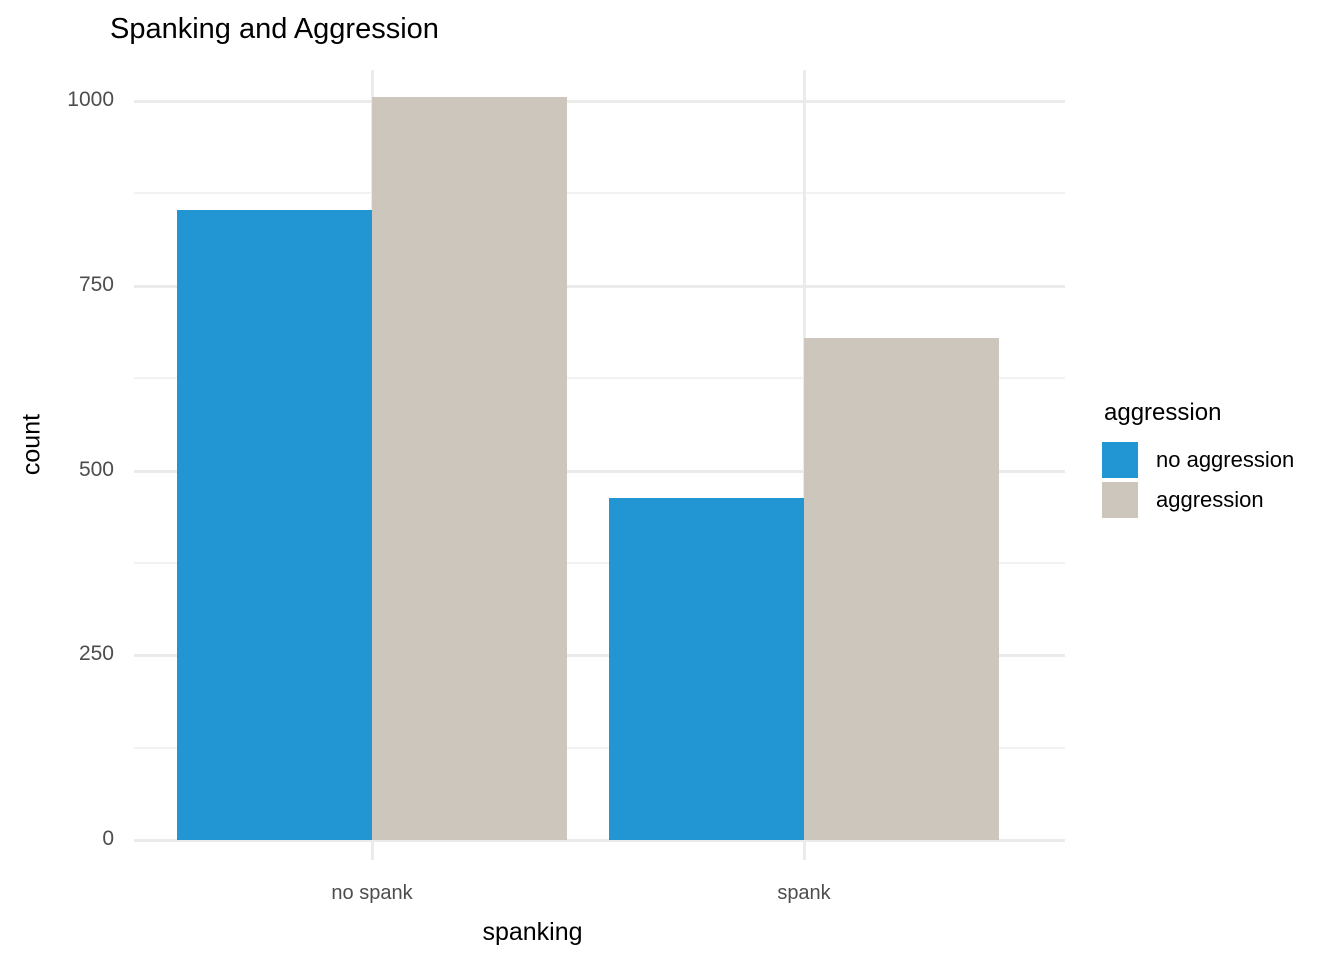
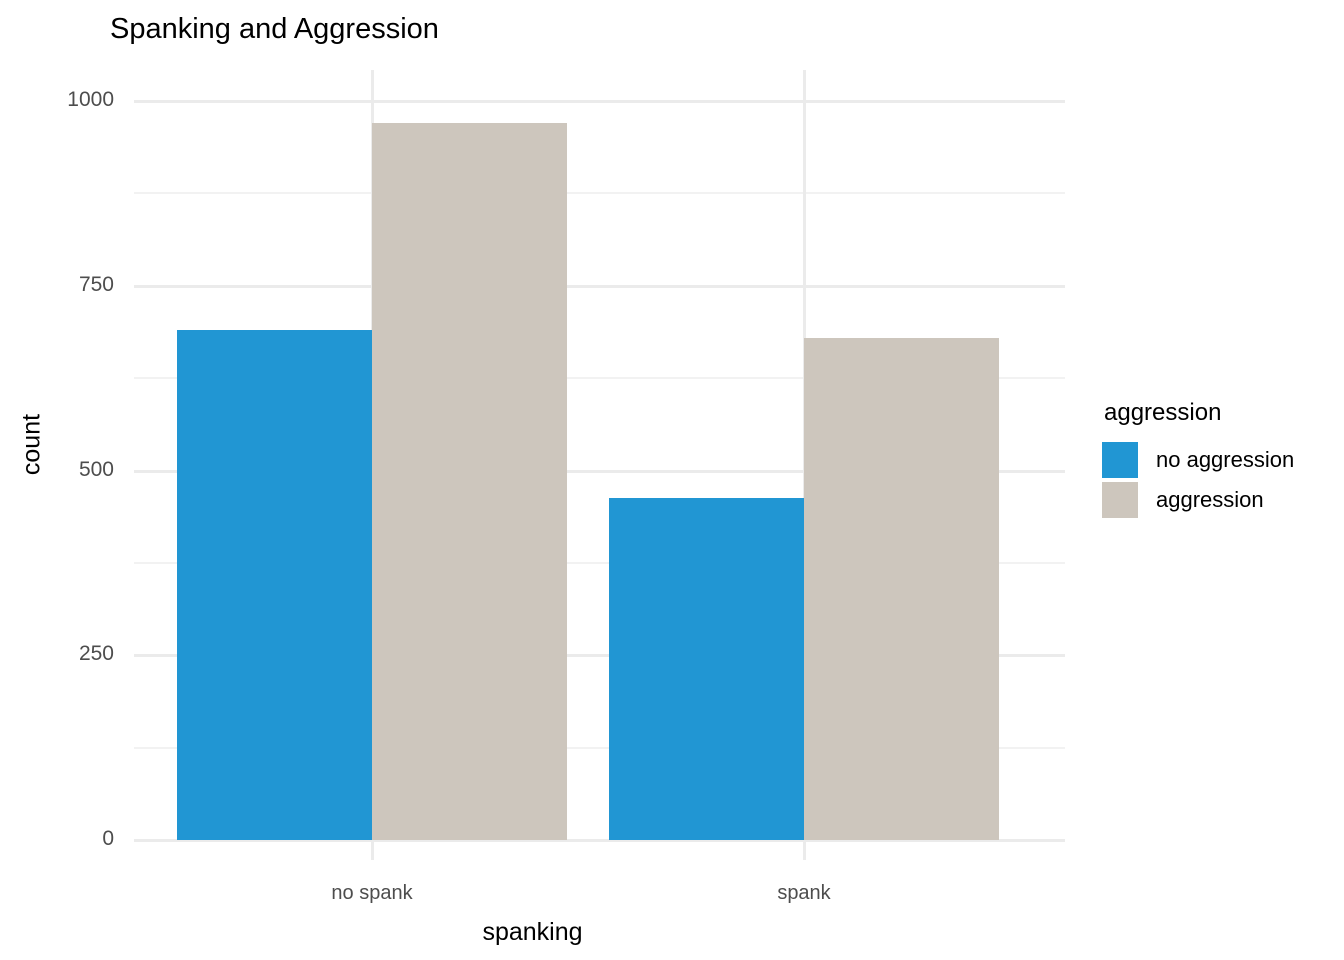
no aggression/no spank: 850 -> 690
aggression/no spank: 1000 -> 970
